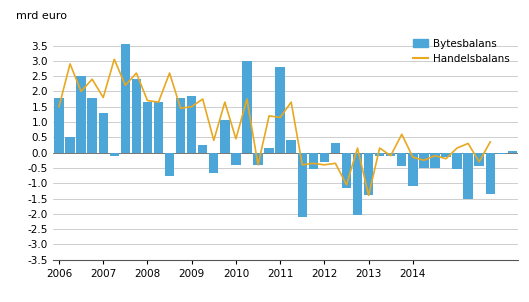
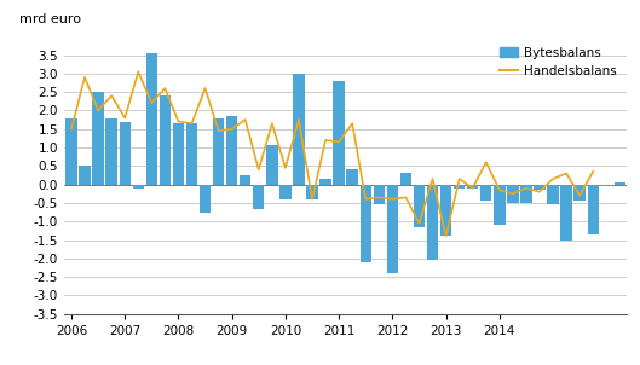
Bytesbalans/2007: 1.30 -> 1.70
Bytesbalans/2012: -0.30 -> -2.40
